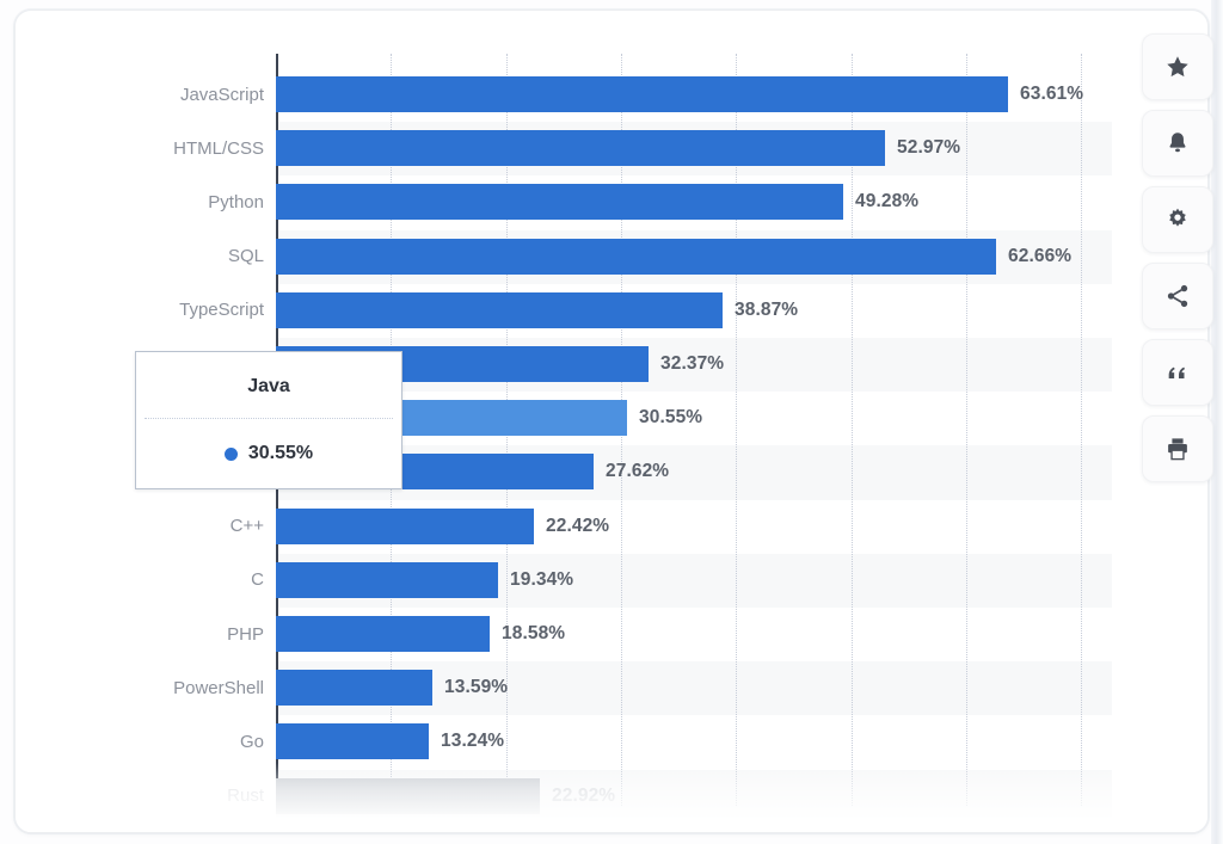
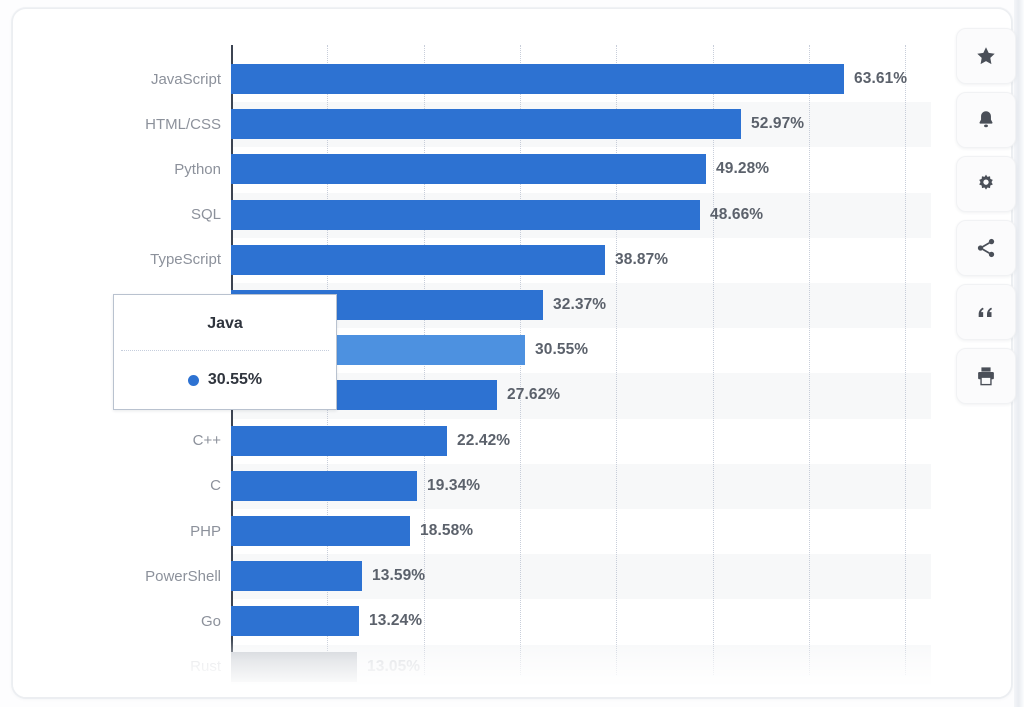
SQL: 62.66% -> 48.66%
Rust: 22.92% -> 13.05%
